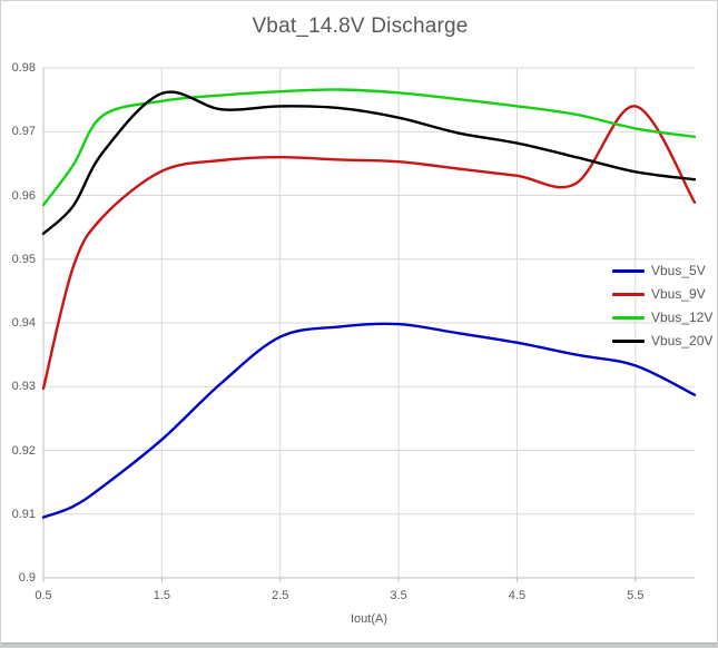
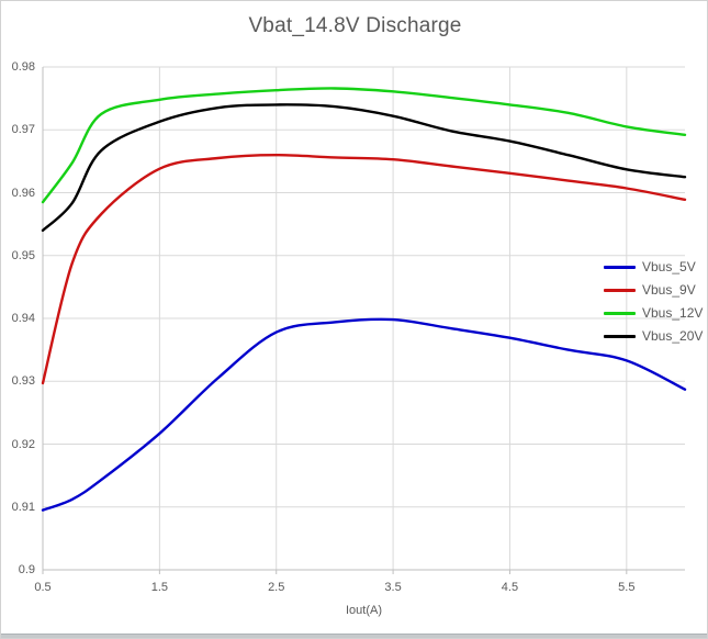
Vbus_20V/1.5: 0.976 -> 0.971
Vbus_9V/5.5: 0.974 -> 0.961
